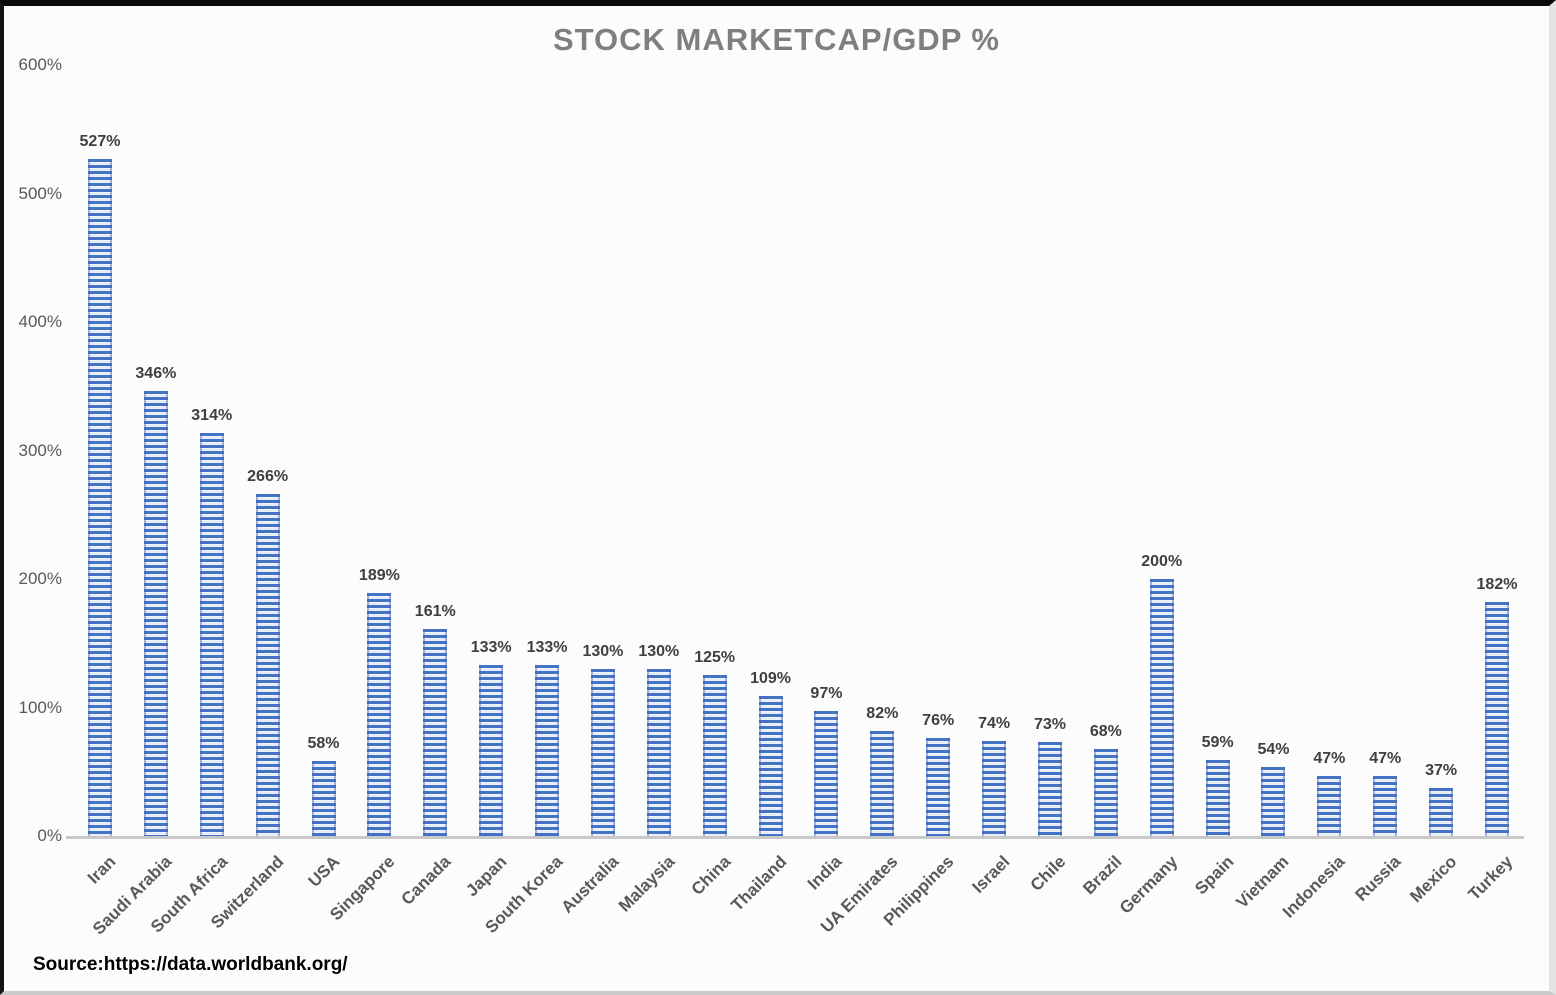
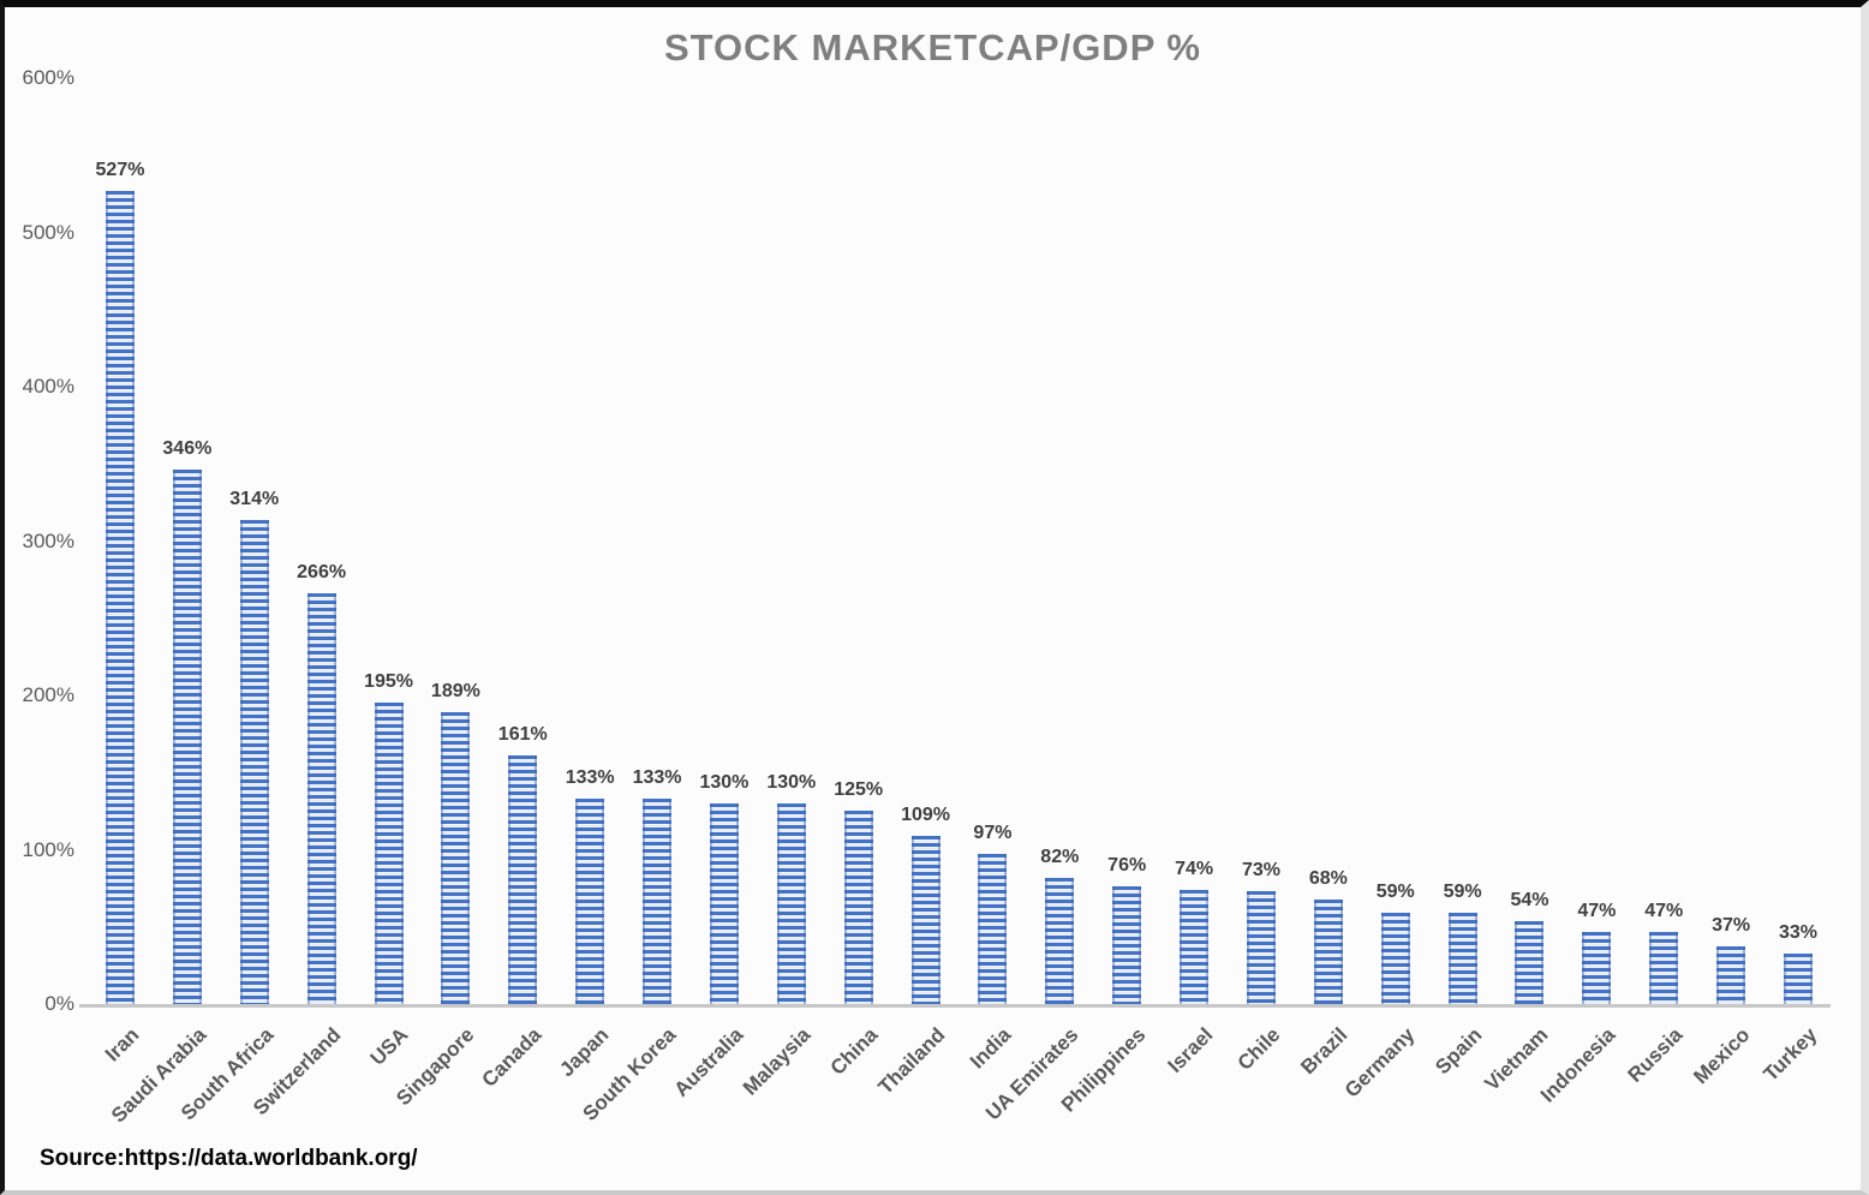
USA: 58% -> 195%
Germany: 200% -> 59%
Turkey: 182% -> 33%
